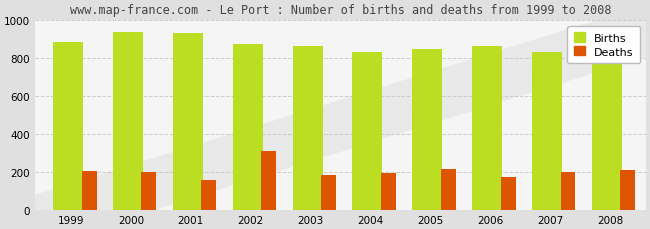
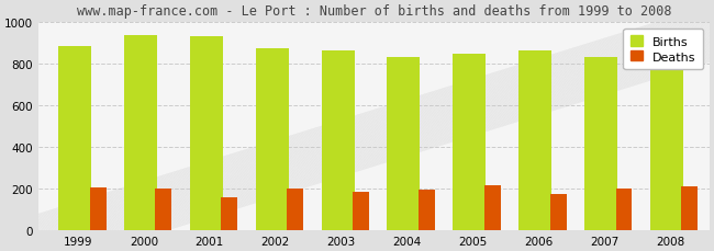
Deaths/2002: 310 -> 200
